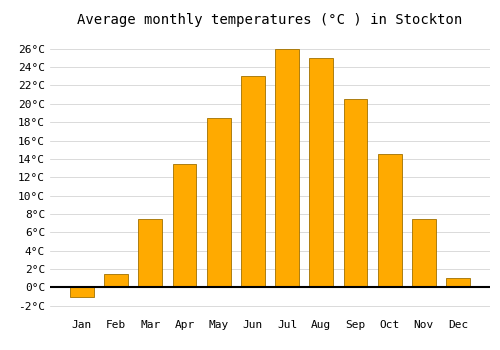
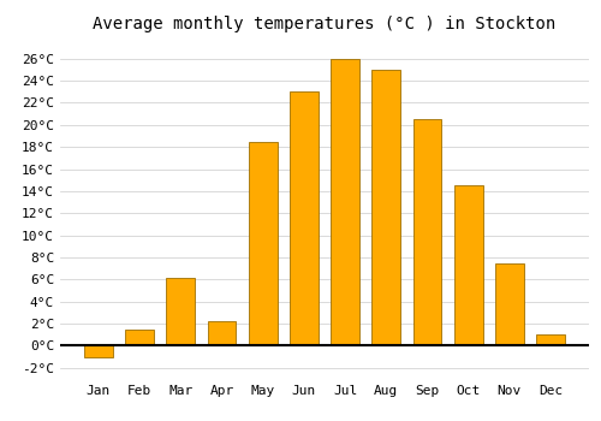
Mar: 7.5°C -> 6.2°C
Apr: 13.5°C -> 2.2°C
